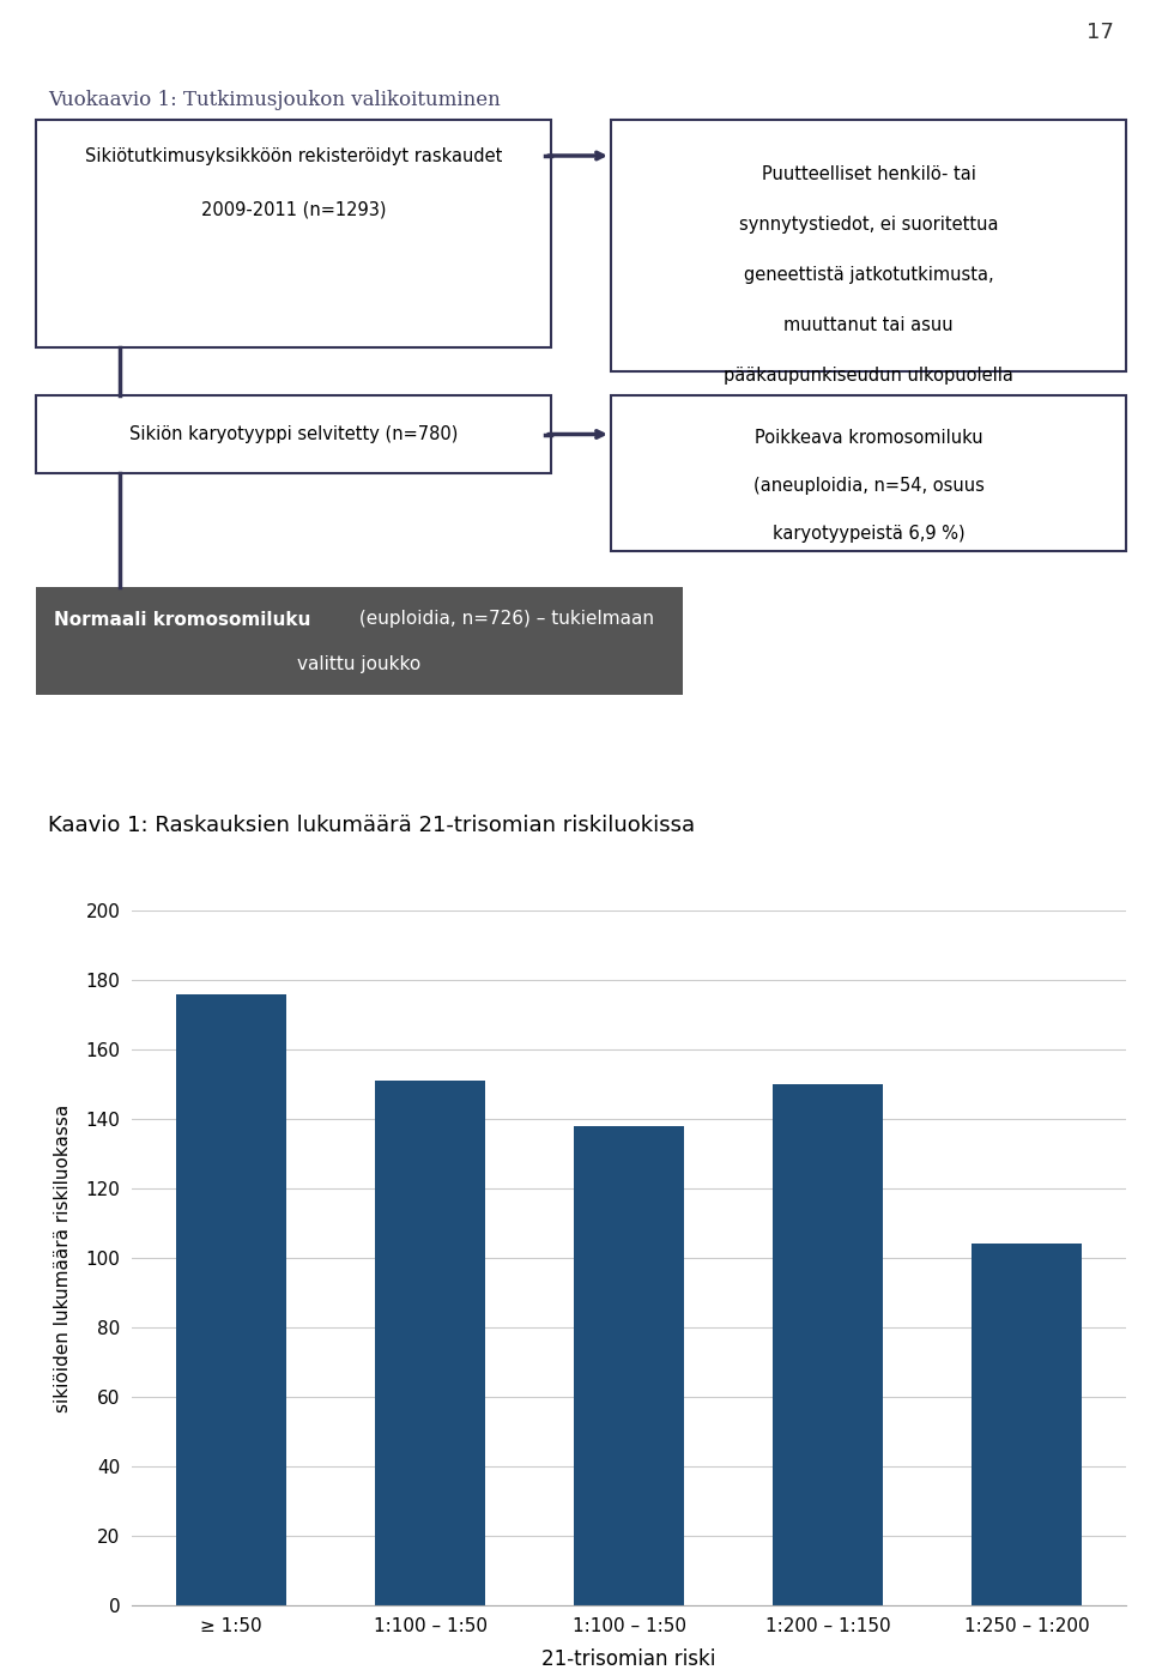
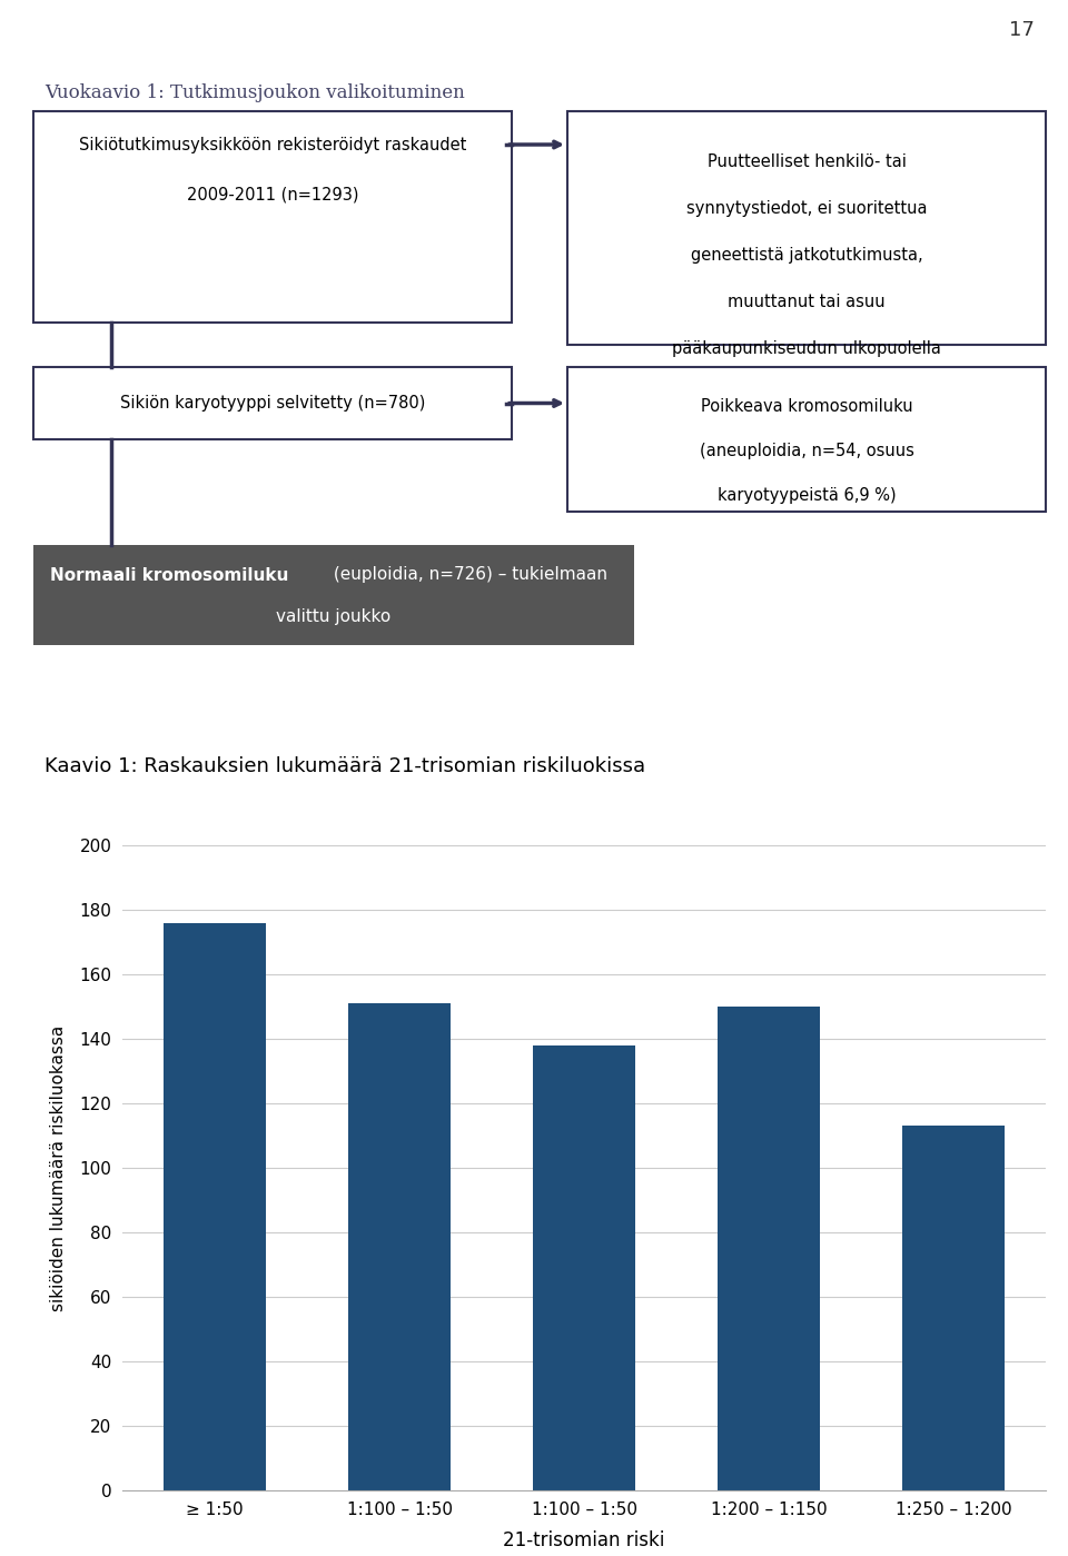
1:250 – 1:200: 104 -> 113
